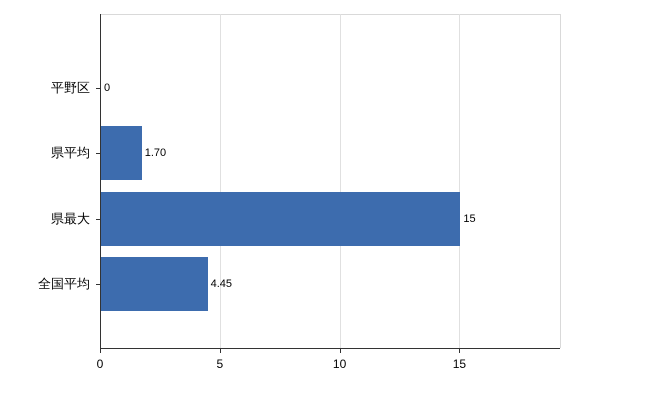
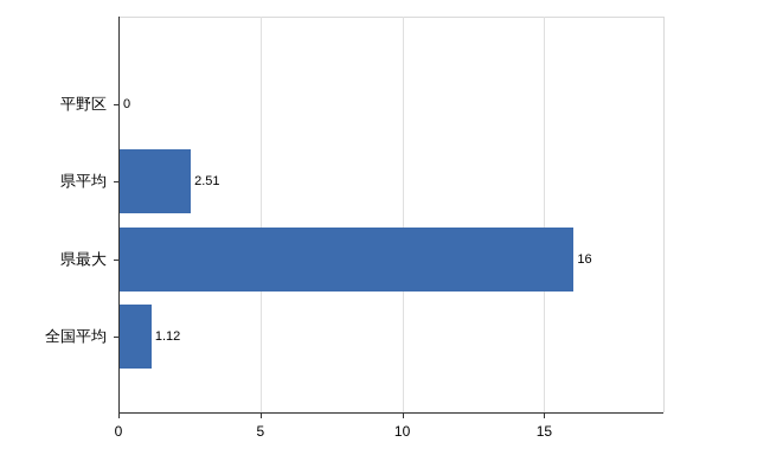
県平均: 1.70 -> 2.51
県最大: 15 -> 16
全国平均: 4.45 -> 1.12
